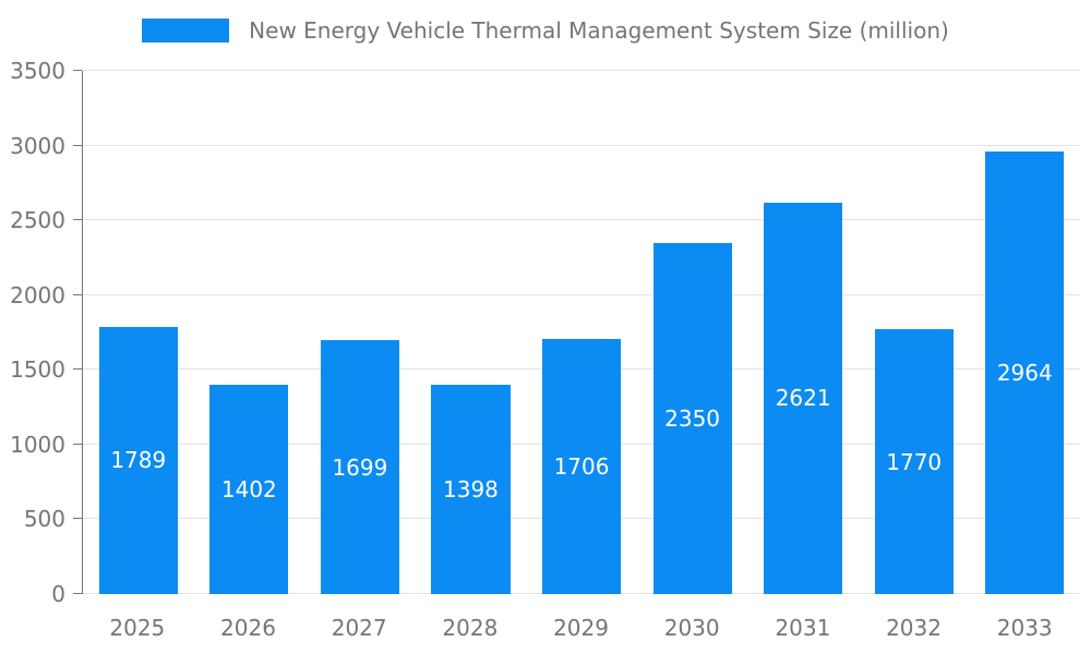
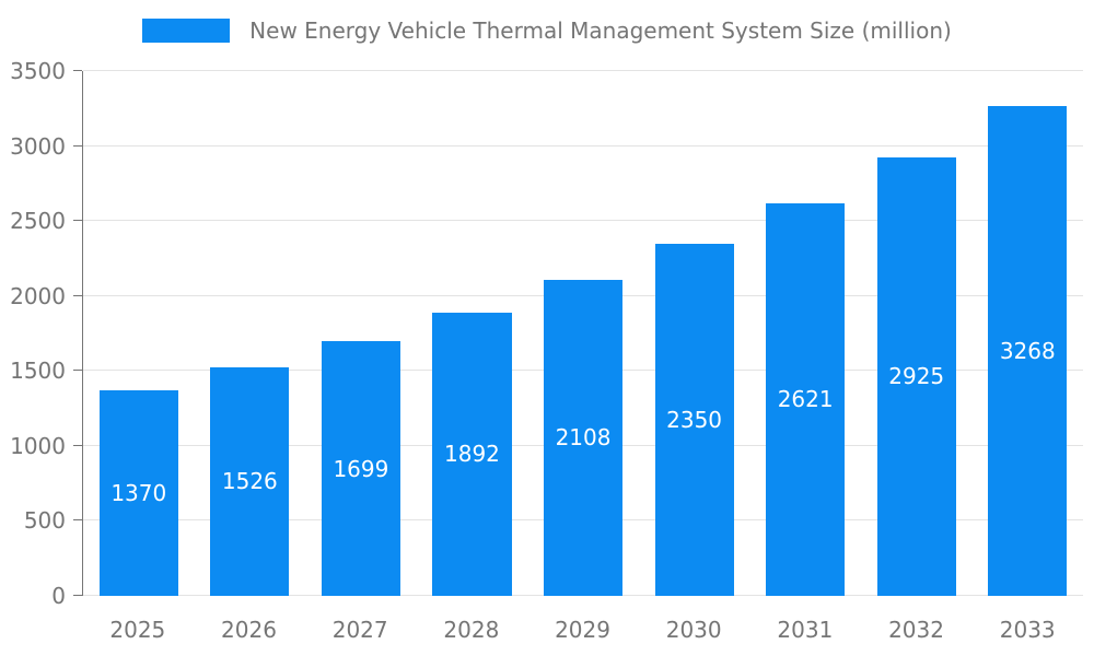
2025: 1789 -> 1370
2026: 1402 -> 1526
2028: 1398 -> 1892
2029: 1706 -> 2108
2032: 1770 -> 2925
2033: 2964 -> 3268
